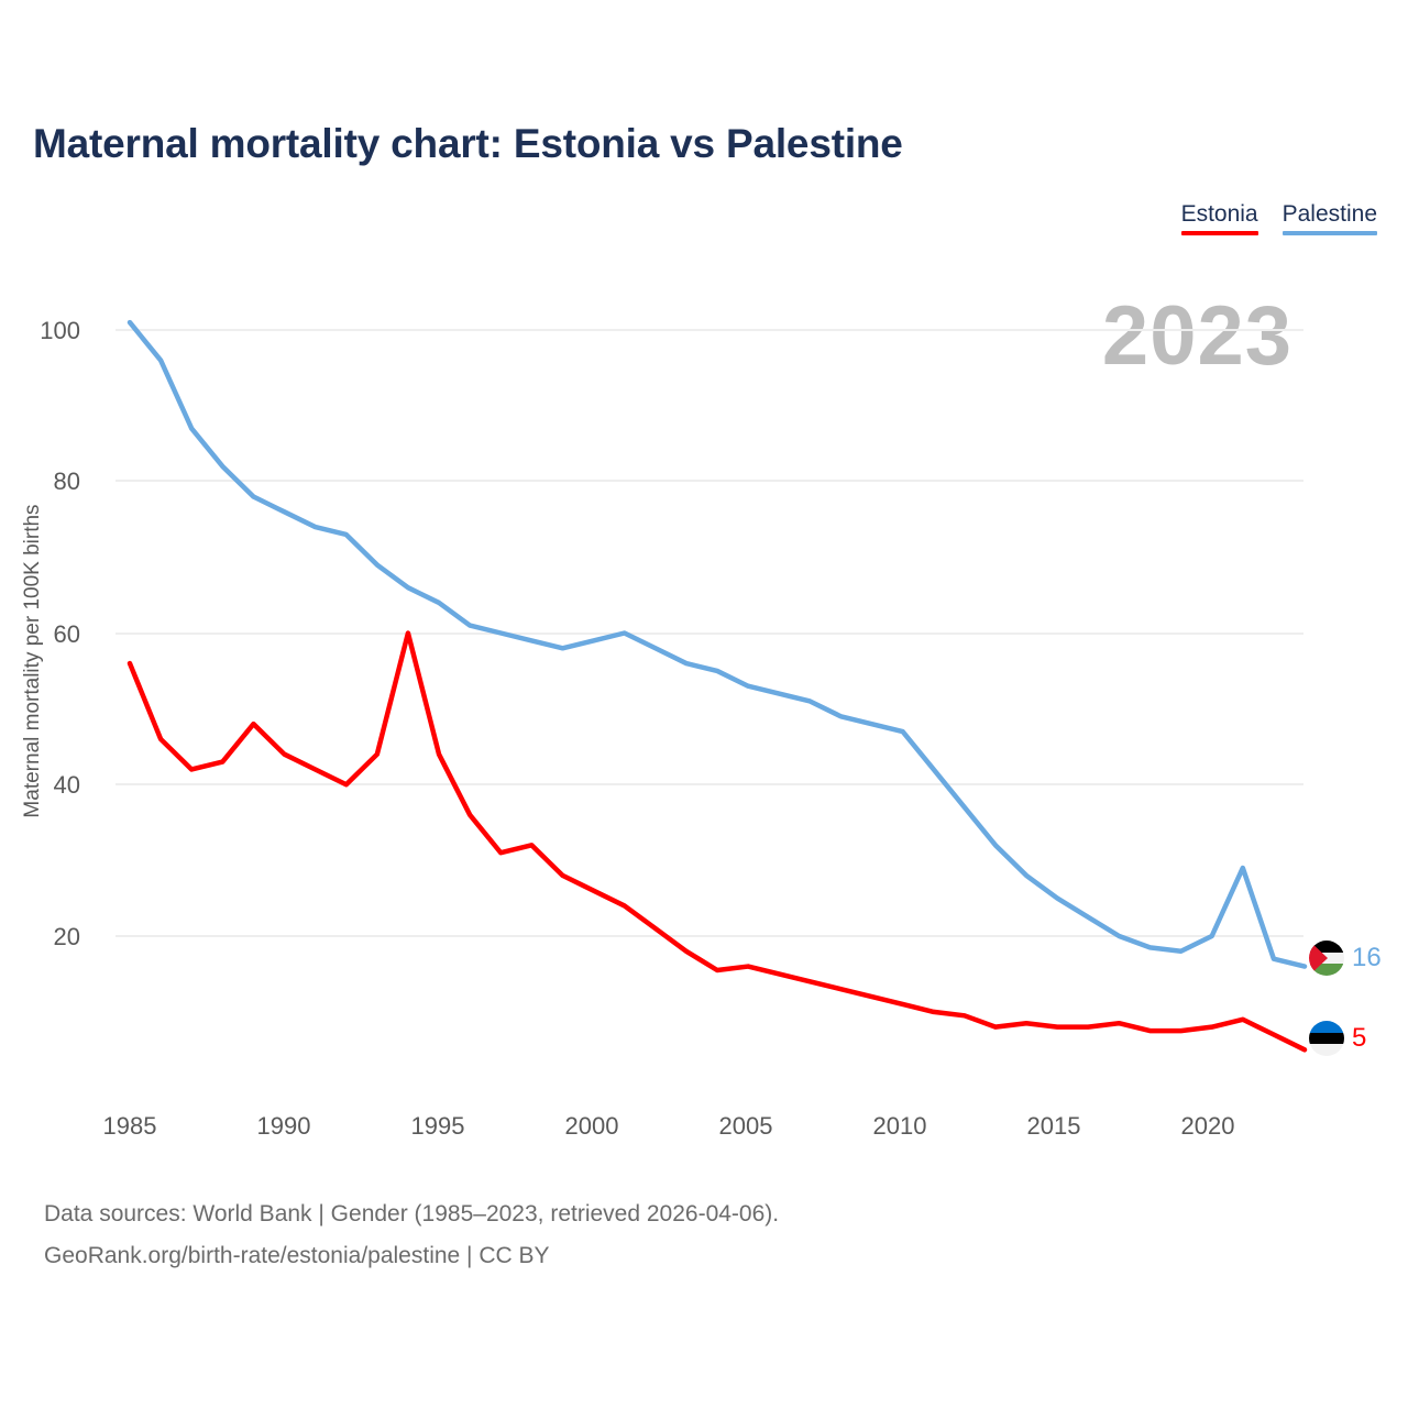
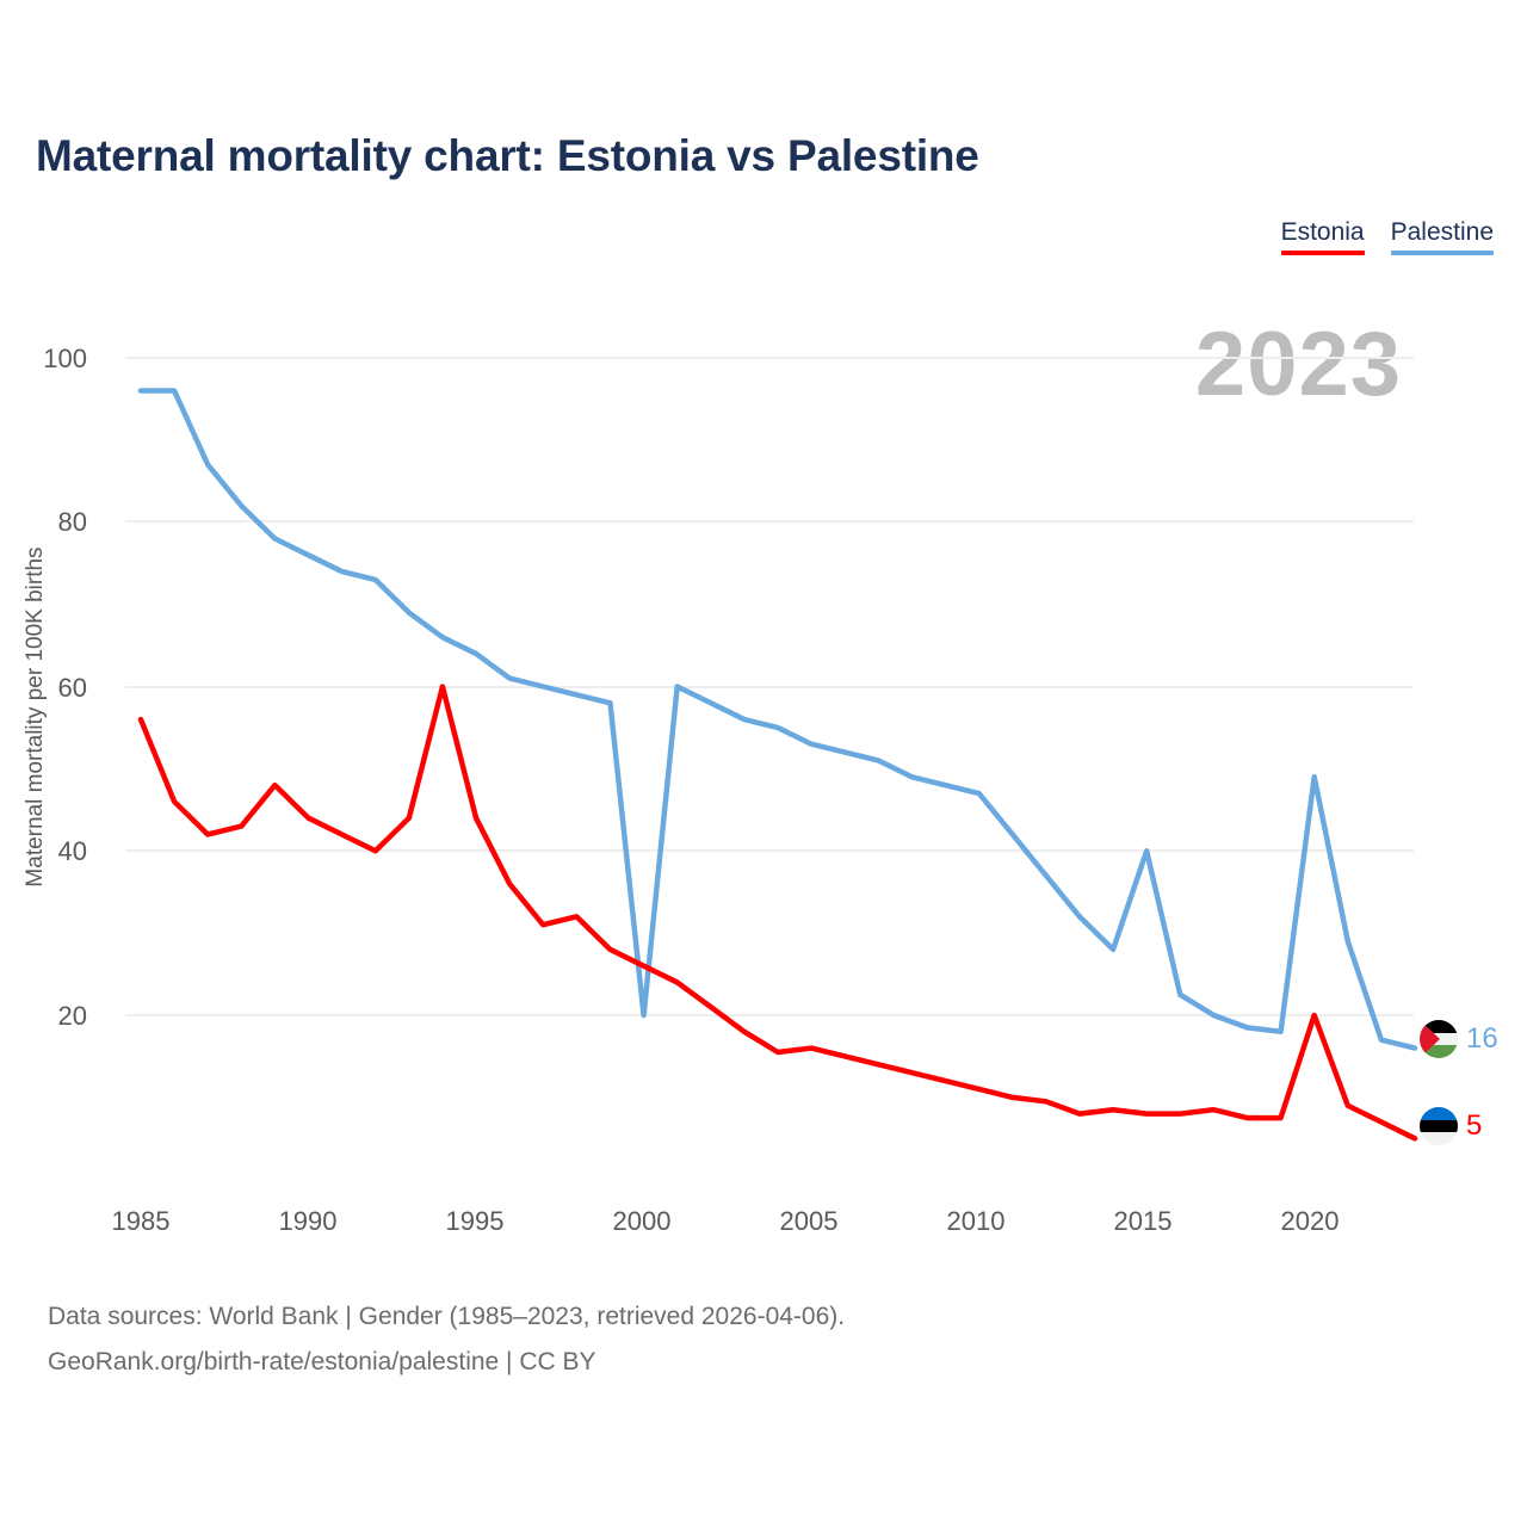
Palestine/1985: 101 -> 96
Palestine/2000: 59 -> 20
Palestine/2015: 25 -> 40
Estonia/2020: 8 -> 20
Palestine/2020: 20 -> 49
